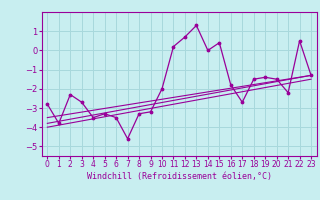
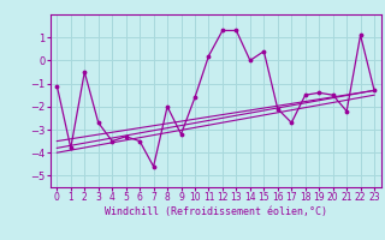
0: -2.8 -> -1.1
2: -2.3 -> -0.5
8: -3.3 -> -2.0
10: -2.0 -> -1.6
12: 0.7 -> 1.3
16: -1.8 -> -2.1
22: 0.5 -> 1.1
